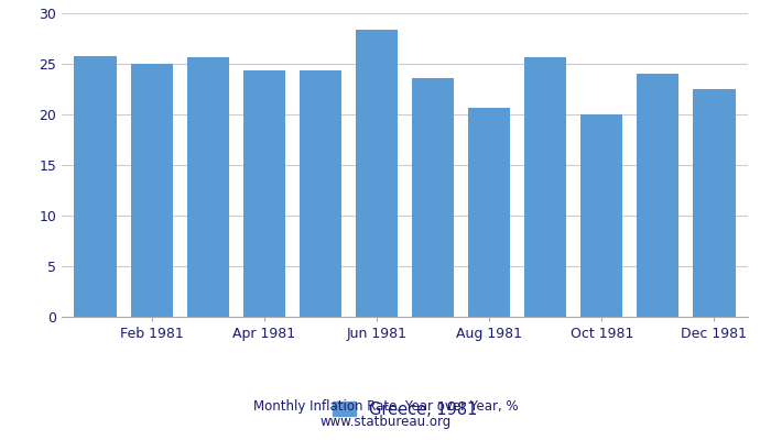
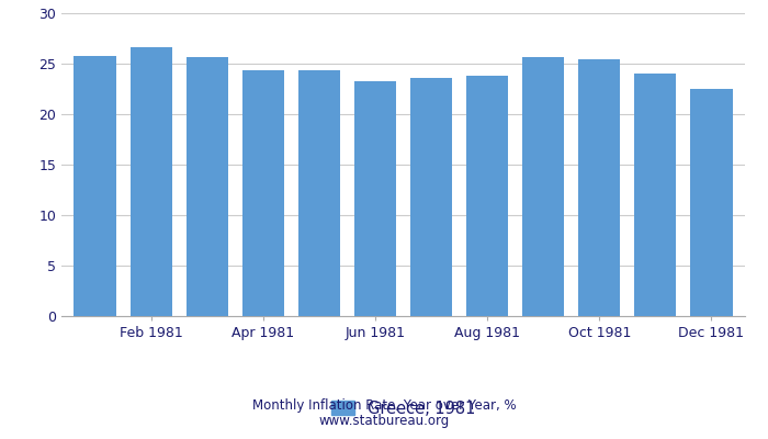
Feb 1981: 25.0 -> 26.6
Jun 1981: 28.4 -> 23.3
Aug 1981: 20.6 -> 23.8
Oct 1981: 20.0 -> 25.4
